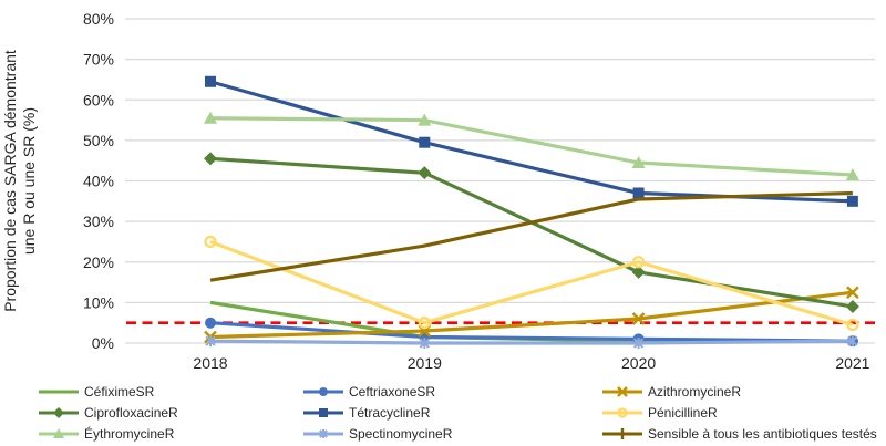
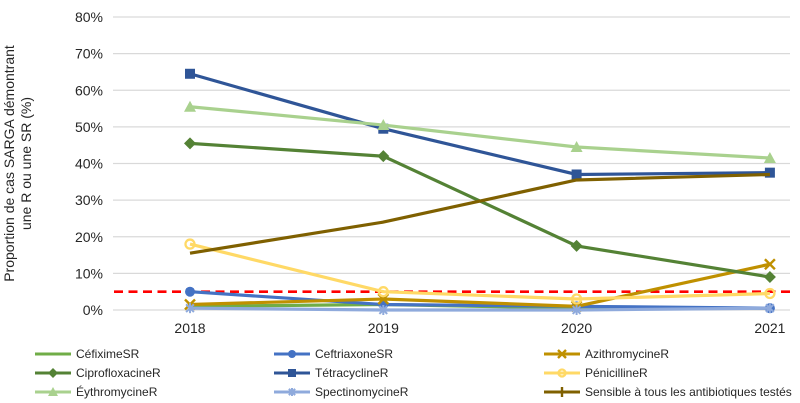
CéfiximeSR/2018: 10% -> 1%
PénicillineR/2018: 25% -> 18%
ÉythromycineR/2019: 55% -> 50%
AzithromycineR/2020: 6% -> 1%
PénicillineR/2020: 20% -> 3%
TétracyclineR/2021: 35% -> 38%
